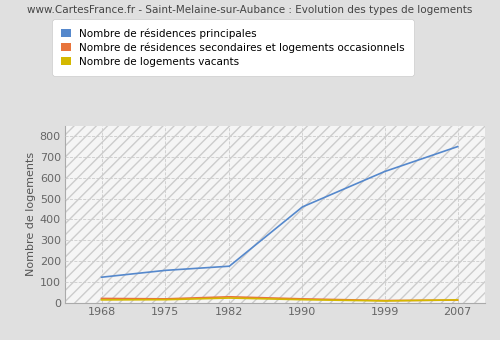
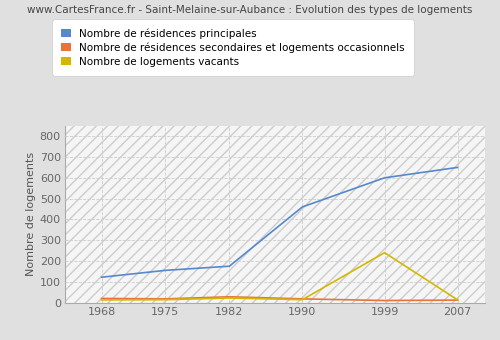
Nombre de résidences principales/1999: 630 -> 600
Nombre de logements vacants/1999: 8 -> 240
Nombre de résidences principales/2007: 750 -> 650
